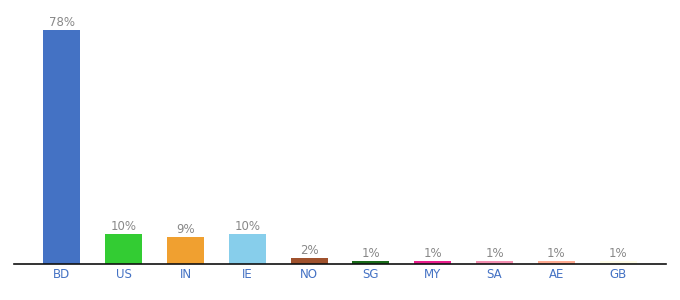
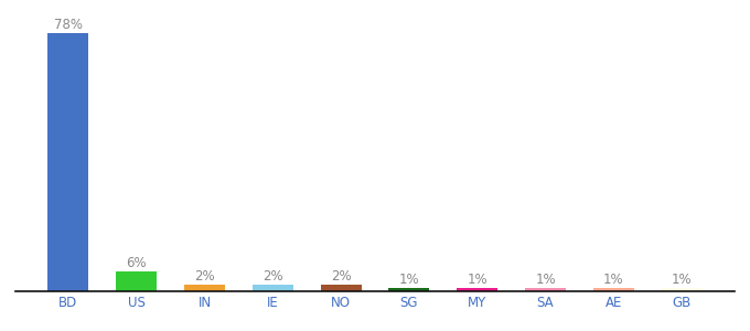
US: 10% -> 6%
IN: 9% -> 2%
IE: 10% -> 2%
